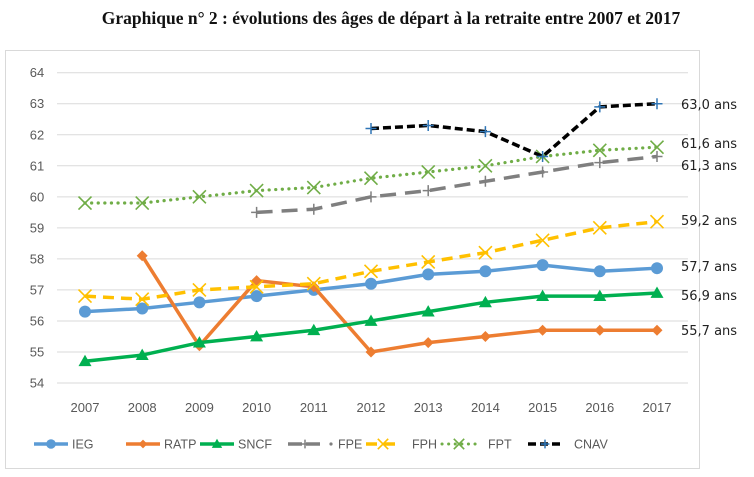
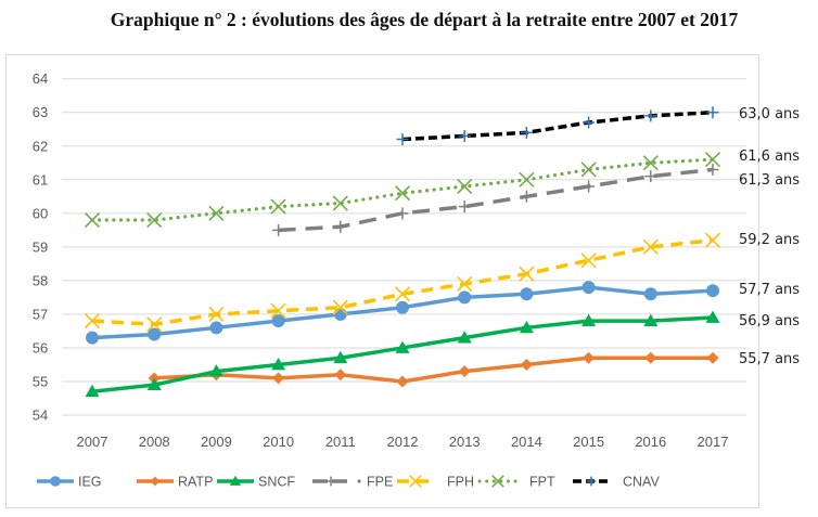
RATP/2008: 58.1 -> 55.1
RATP/2010: 57.3 -> 55.1
RATP/2011: 57.1 -> 55.2
CNAV/2014: 62.1 -> 62.4
CNAV/2015: 61.3 -> 62.7
